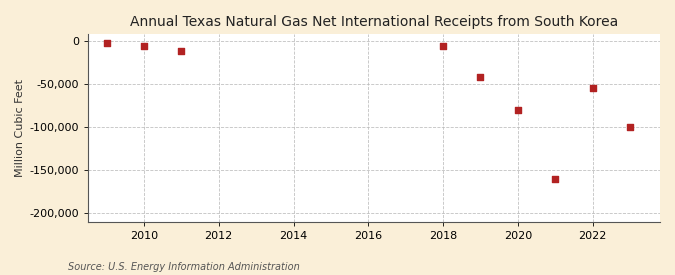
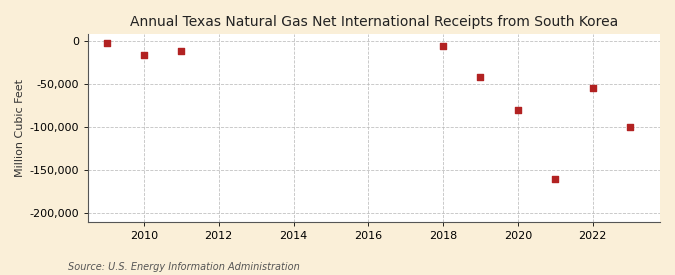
2010: -6,000 -> -16,000
